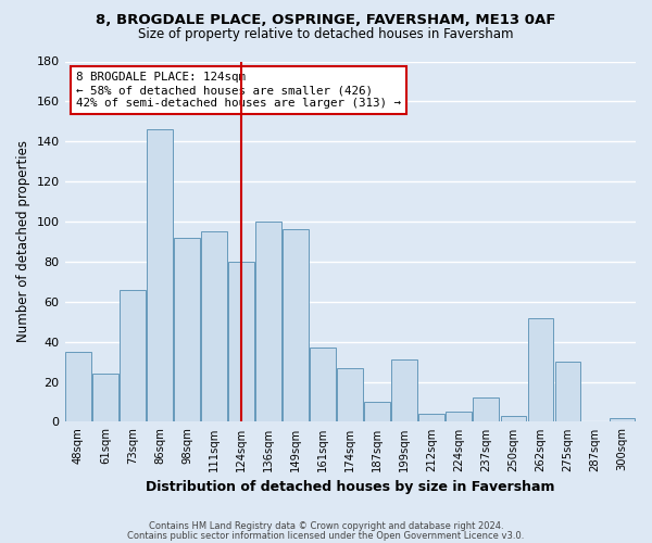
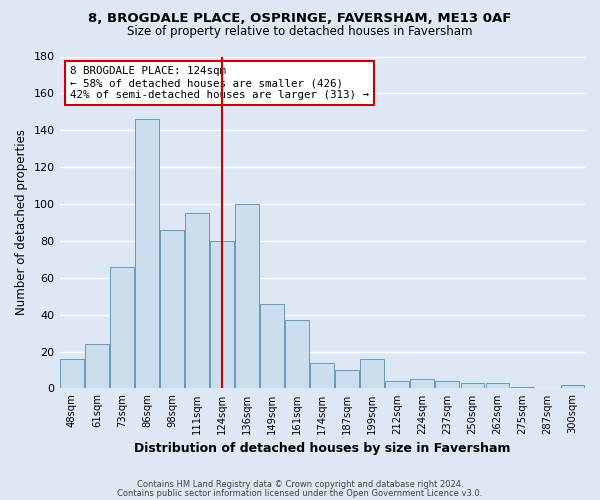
48sqm: 35 -> 16
98sqm: 92 -> 86
149sqm: 96 -> 46
174sqm: 27 -> 14
199sqm: 31 -> 16
237sqm: 12 -> 4
262sqm: 52 -> 3
275sqm: 30 -> 1
